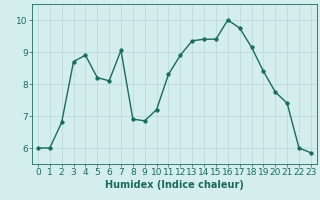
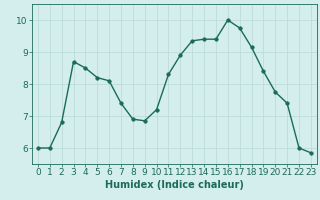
4: 8.90 -> 8.50
7: 9.05 -> 7.40
